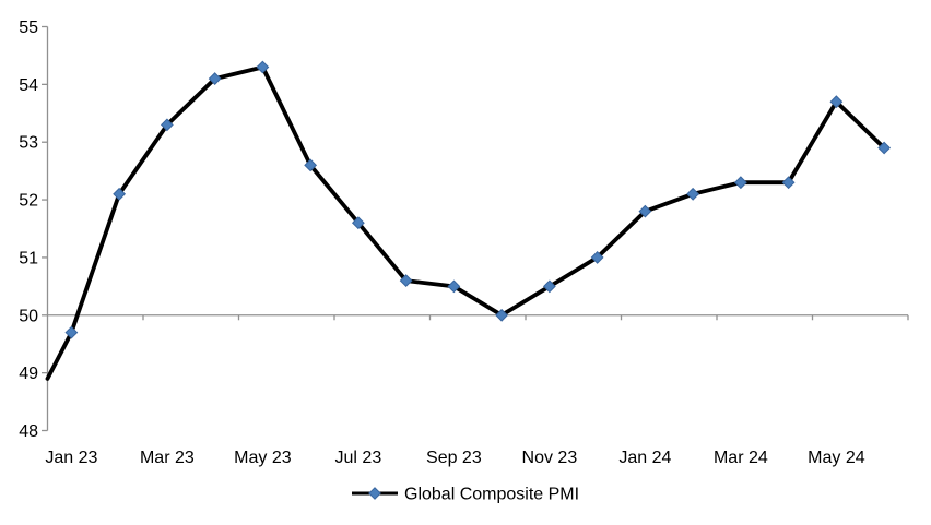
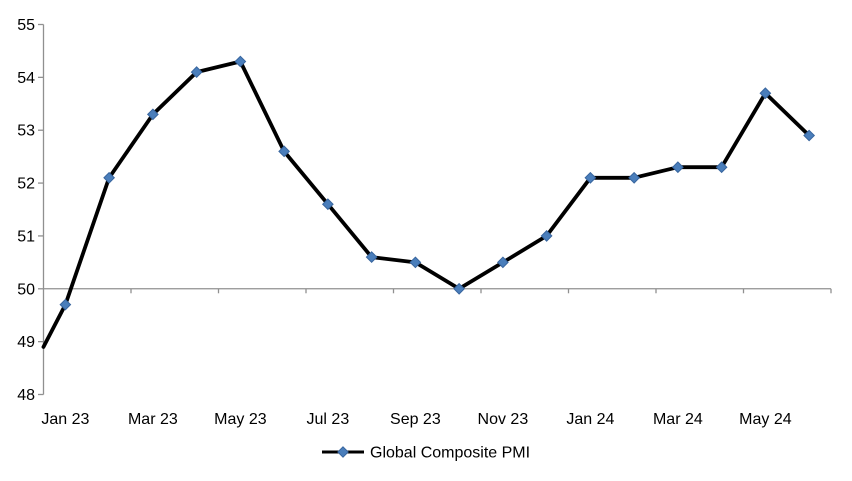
Jan 24: 51.8 -> 52.1
